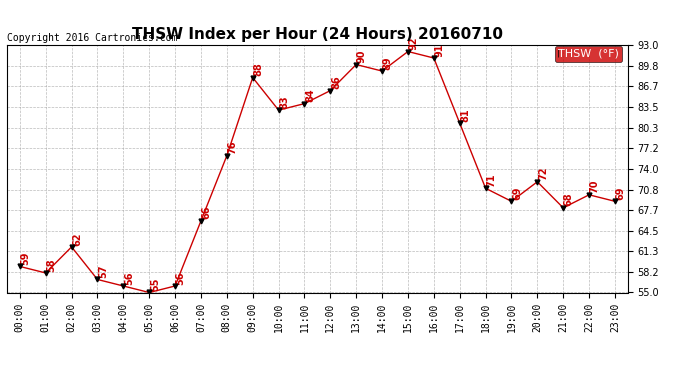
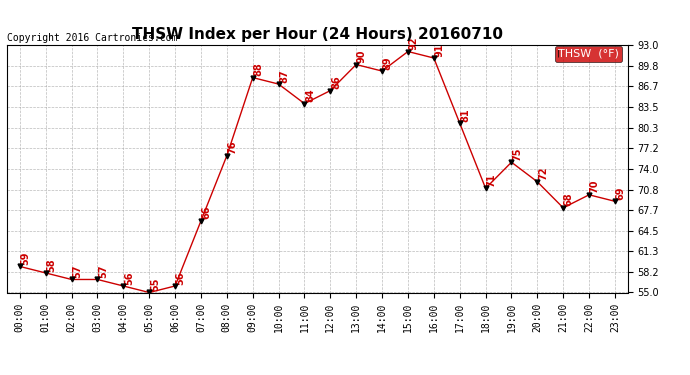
02:00: 62 -> 57
10:00: 83 -> 87
19:00: 69 -> 75
